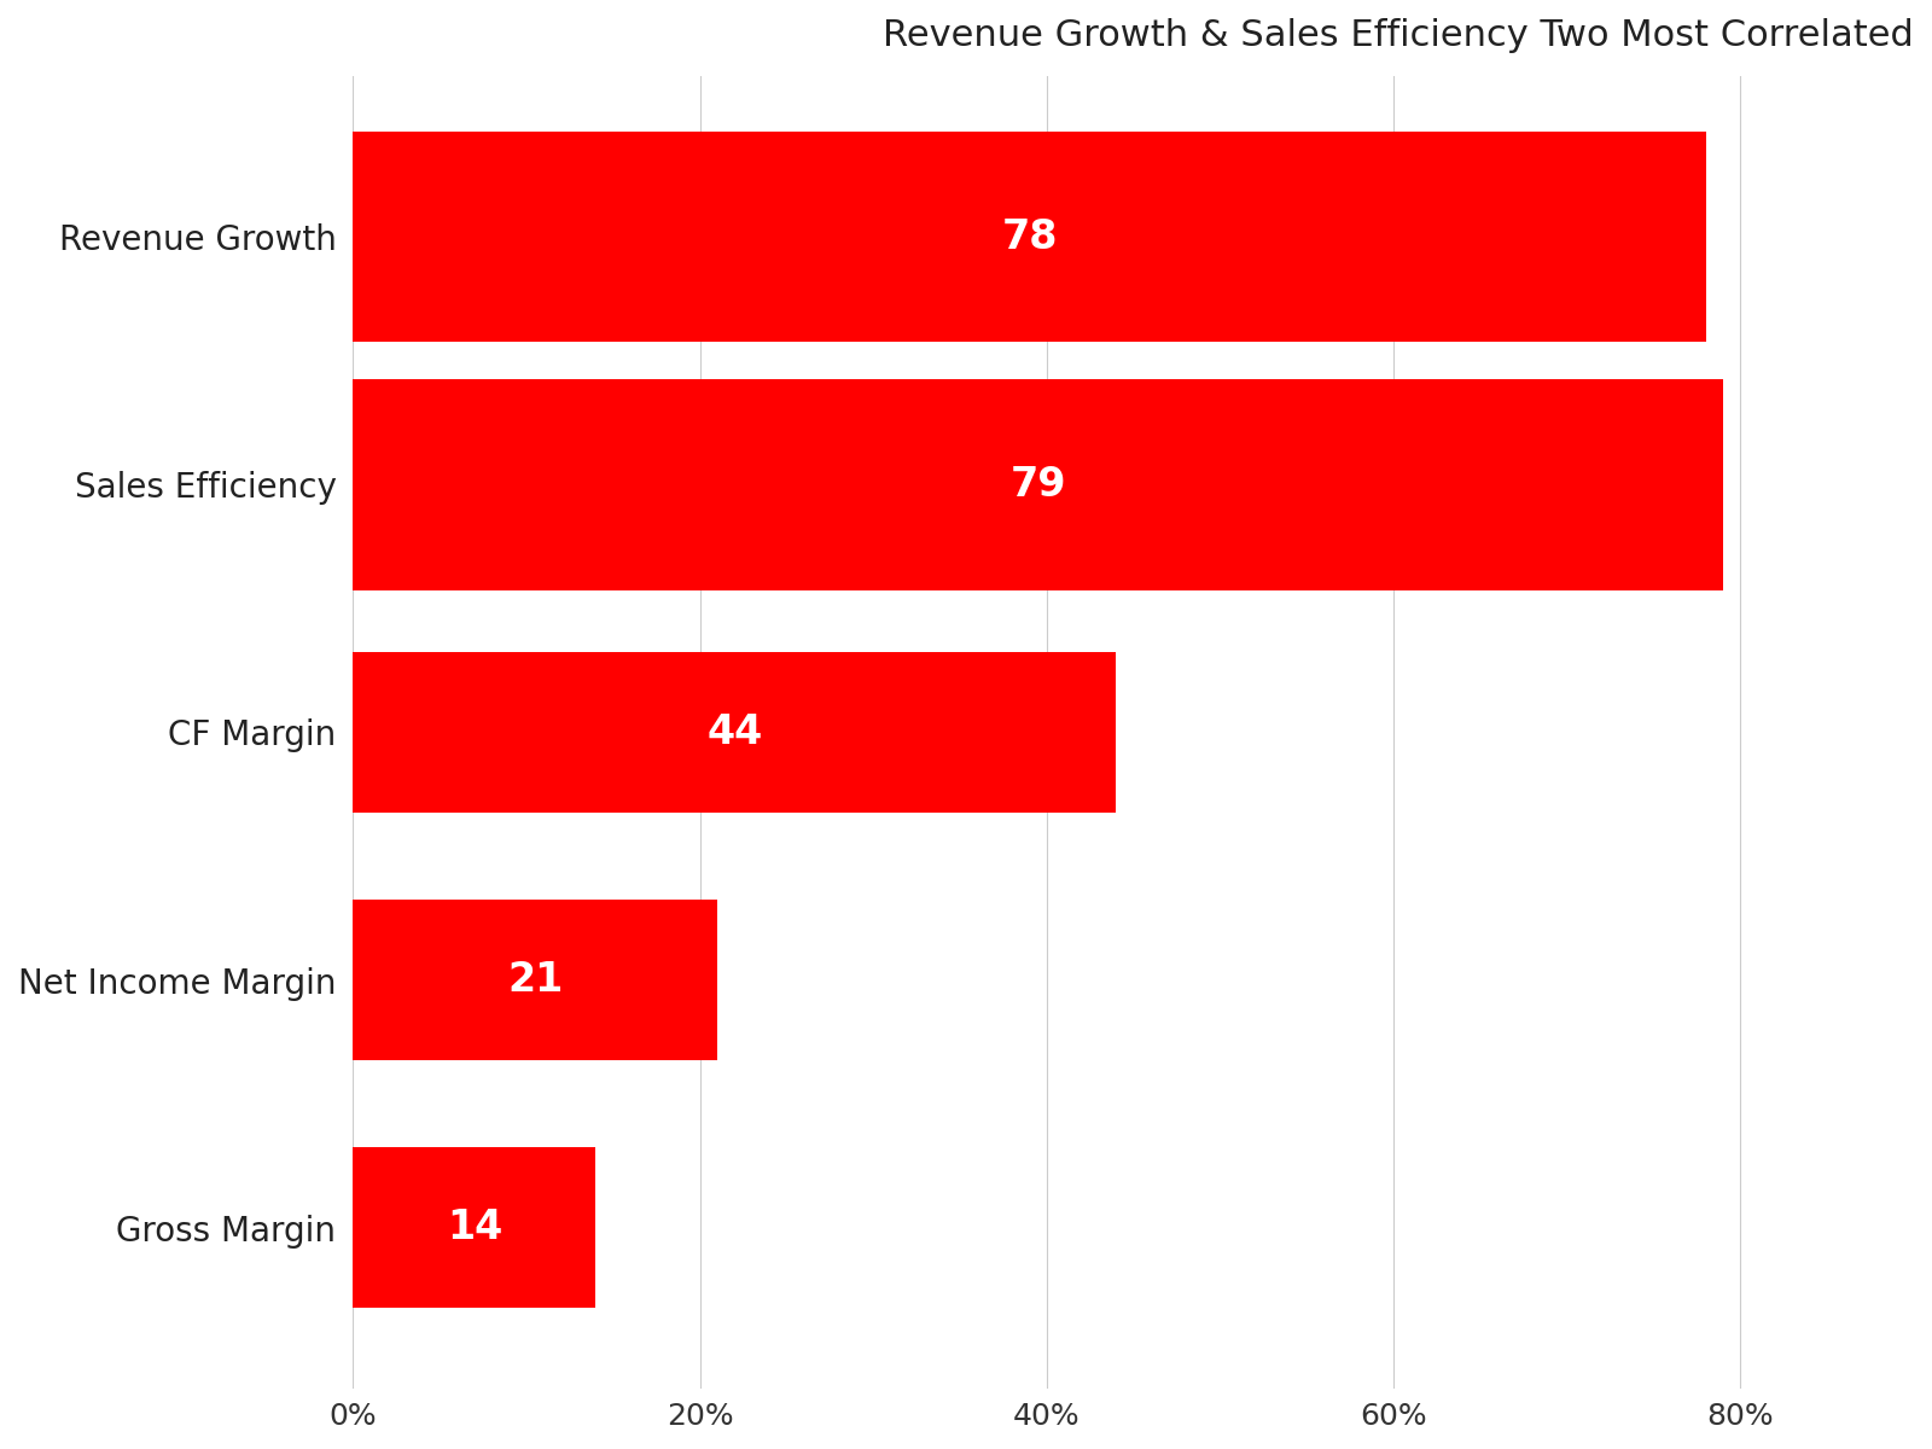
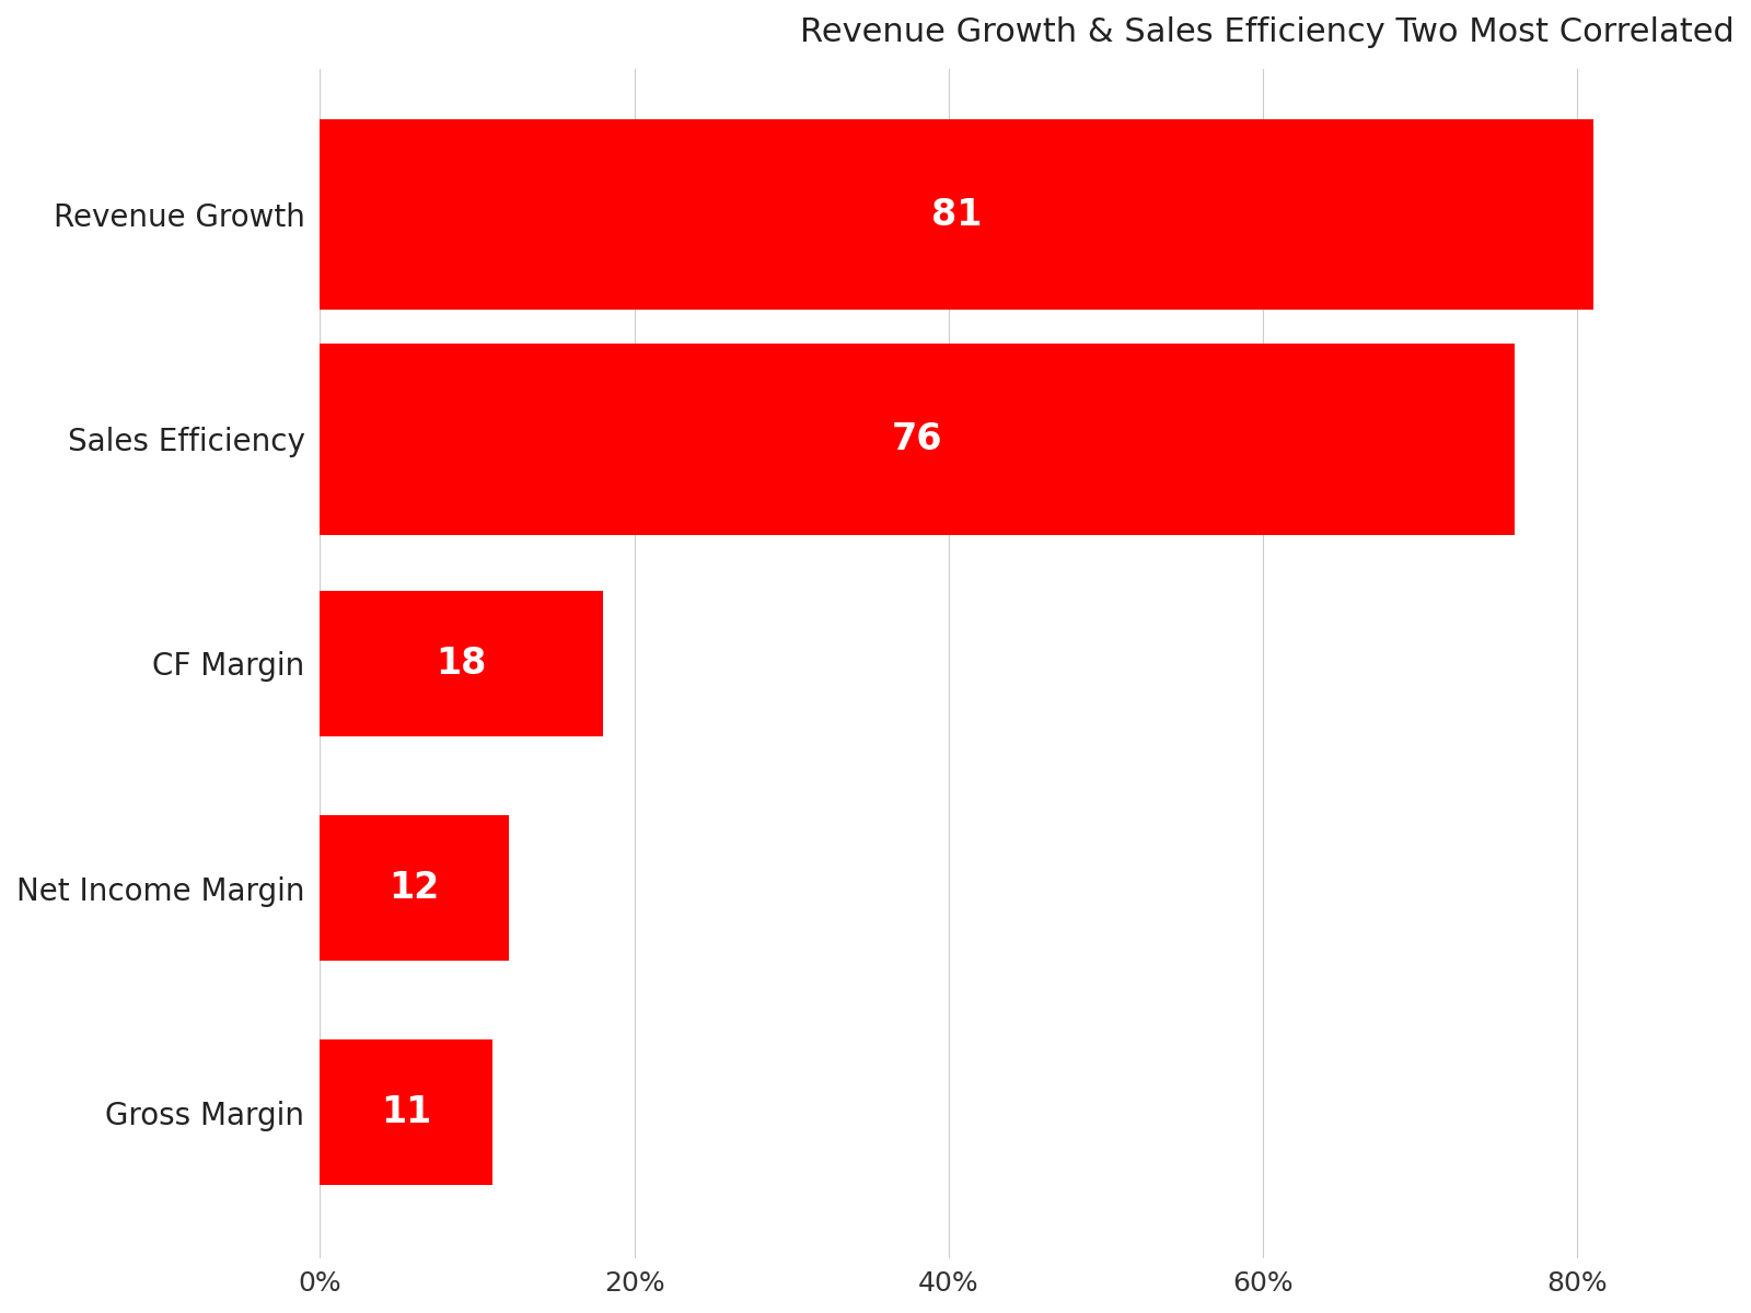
Revenue Growth: 78 -> 81
Sales Efficiency: 79 -> 76
CF Margin: 44 -> 18
Net Income Margin: 21 -> 12
Gross Margin: 14 -> 11
